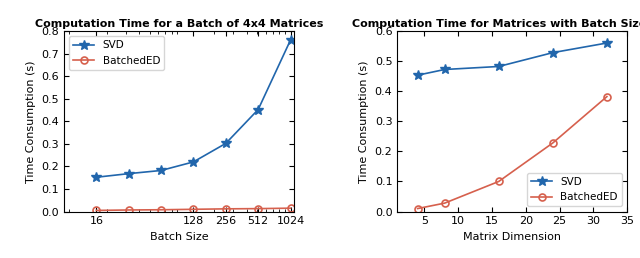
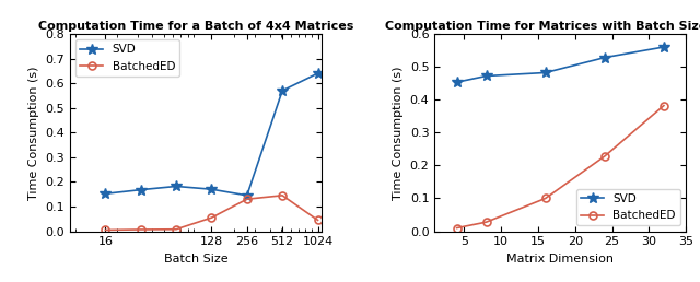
Computation Time for a Batch of 4x4 Matrices/SVD/128: 0.220 -> 0.170
Computation Time for a Batch of 4x4 Matrices/BatchedED/128: 0.010 -> 0.055
Computation Time for a Batch of 4x4 Matrices/SVD/256: 0.302 -> 0.145
Computation Time for a Batch of 4x4 Matrices/BatchedED/256: 0.012 -> 0.130
Computation Time for a Batch of 4x4 Matrices/SVD/512: 0.452 -> 0.570
Computation Time for a Batch of 4x4 Matrices/BatchedED/512: 0.013 -> 0.145
Computation Time for a Batch of 4x4 Matrices/SVD/1024: 0.760 -> 0.640
Computation Time for a Batch of 4x4 Matrices/BatchedED/1024: 0.015 -> 0.045
